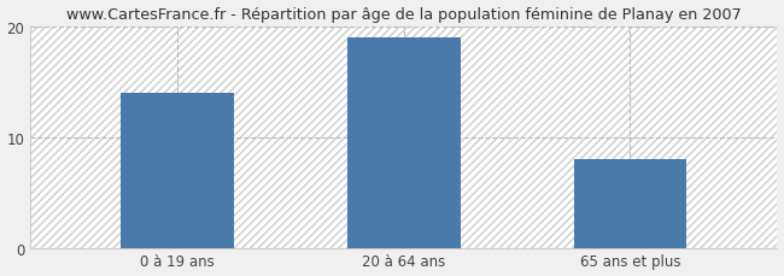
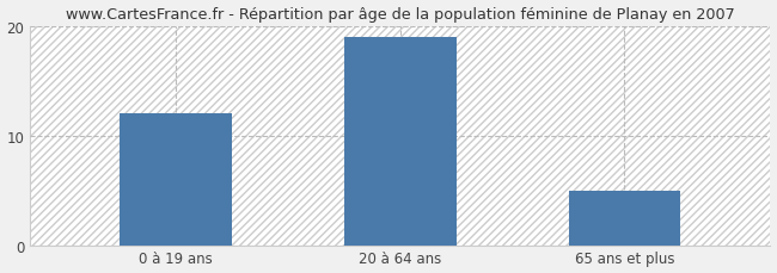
0 à 19 ans: 14 -> 12
65 ans et plus: 8 -> 5
